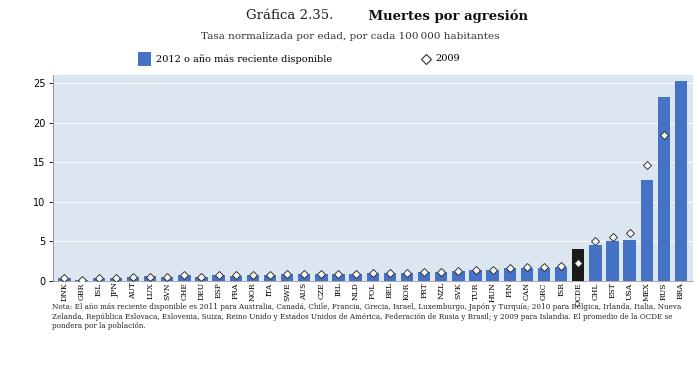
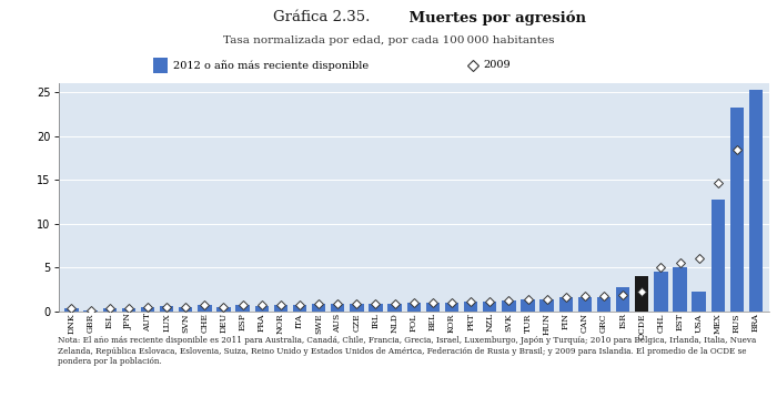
ISR: 1.8 -> 2.8
USA: 5.2 -> 2.2
